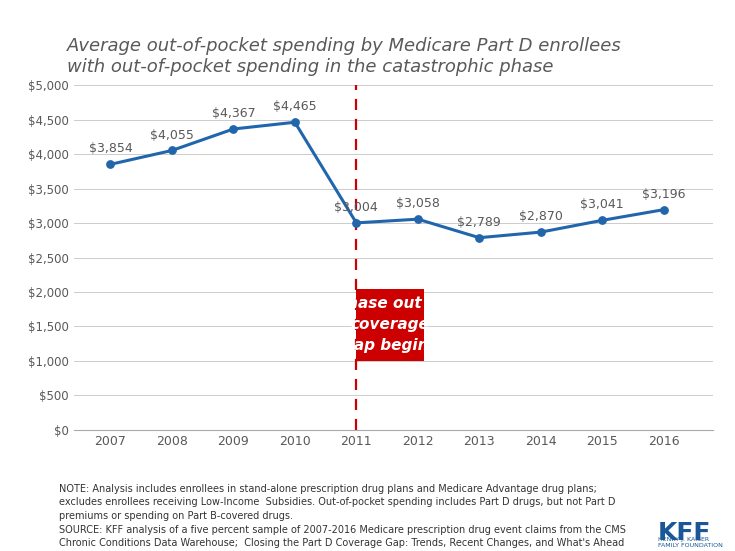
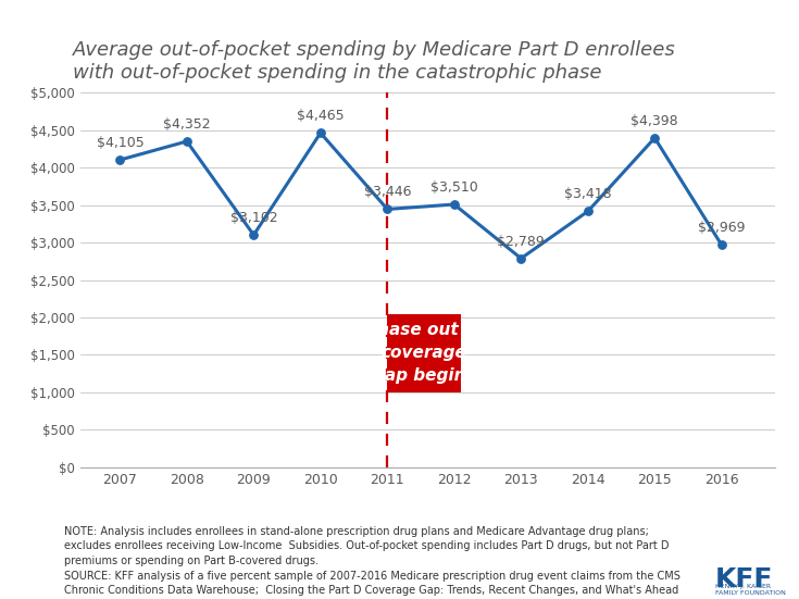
2007: $3,854 -> $4,105
2008: $4,055 -> $4,352
2009: $4,367 -> $3,102
2011: $3,004 -> $3,446
2012: $3,058 -> $3,510
2014: $2,870 -> $3,418
2015: $3,041 -> $4,398
2016: $3,196 -> $2,969
